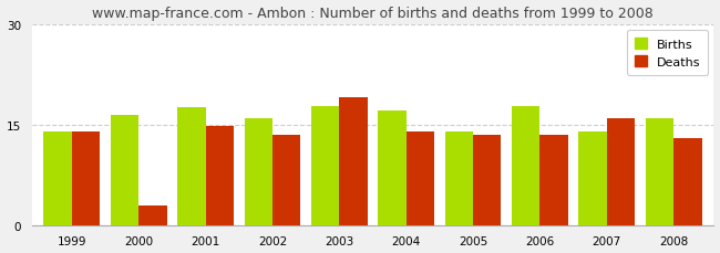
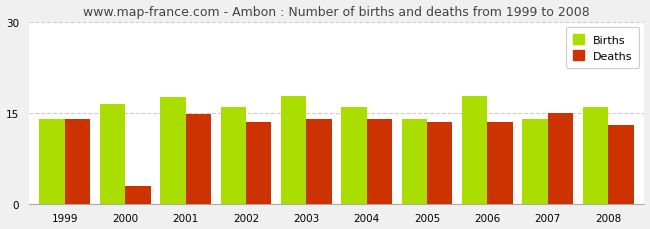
Deaths/2003: 19.0 -> 14.0
Births/2004: 17.0 -> 16.0
Deaths/2007: 16.0 -> 15.0
